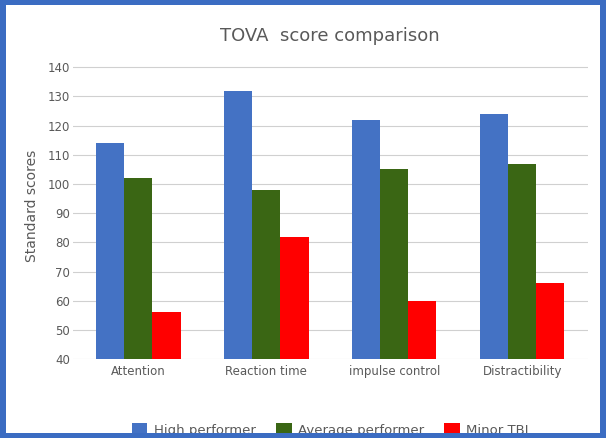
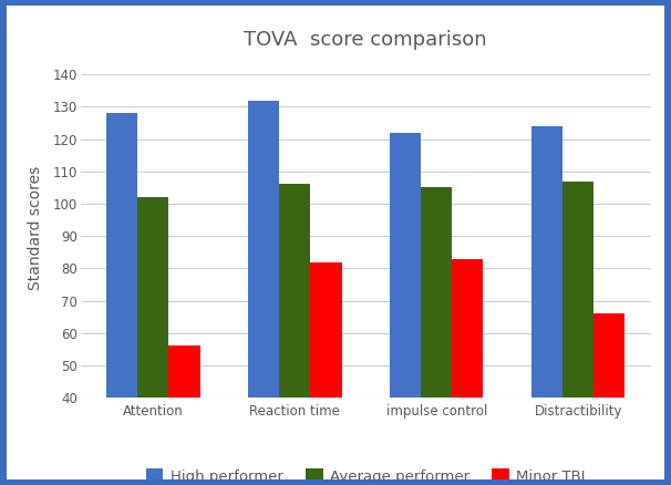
High performer/Attention: 114 -> 128
Average performer/Reaction time: 98 -> 106
Minor TBI/impulse control: 60 -> 83
